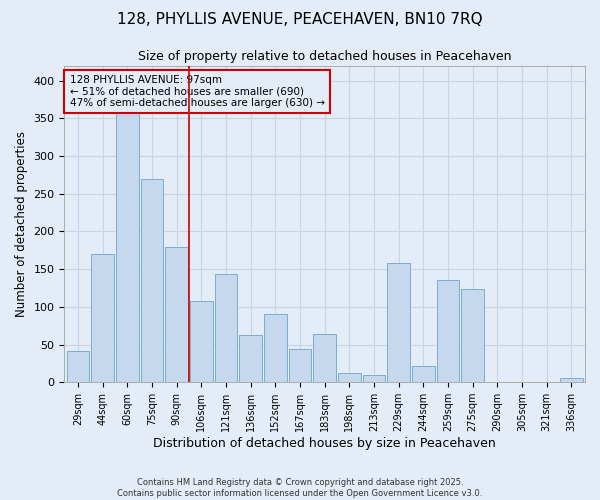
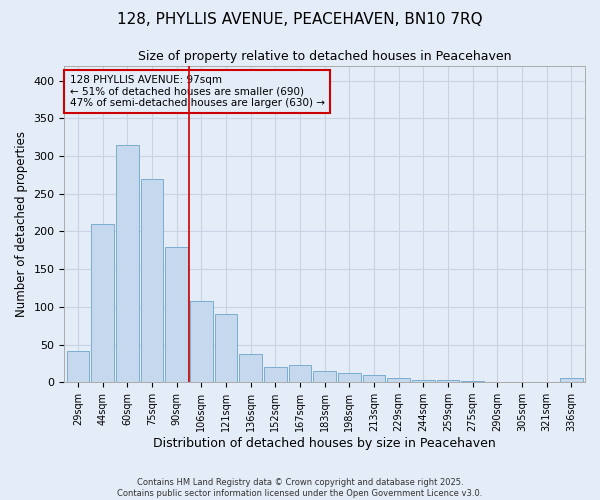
44sqm: 170 -> 210
60sqm: 360 -> 315
121sqm: 144 -> 90
136sqm: 62 -> 37
152sqm: 90 -> 20
167sqm: 44 -> 23
183sqm: 64 -> 15
229sqm: 158 -> 5
244sqm: 22 -> 3
259sqm: 136 -> 3
275sqm: 124 -> 1
